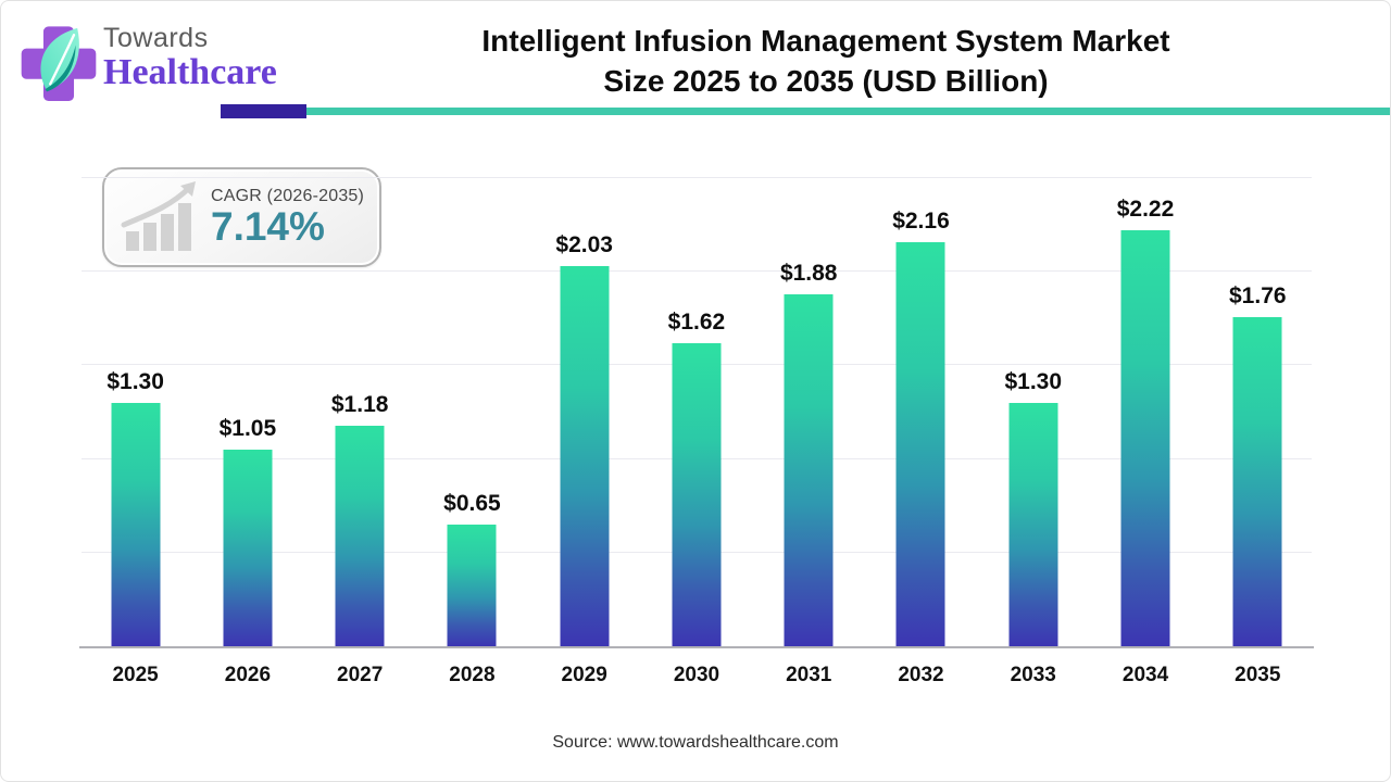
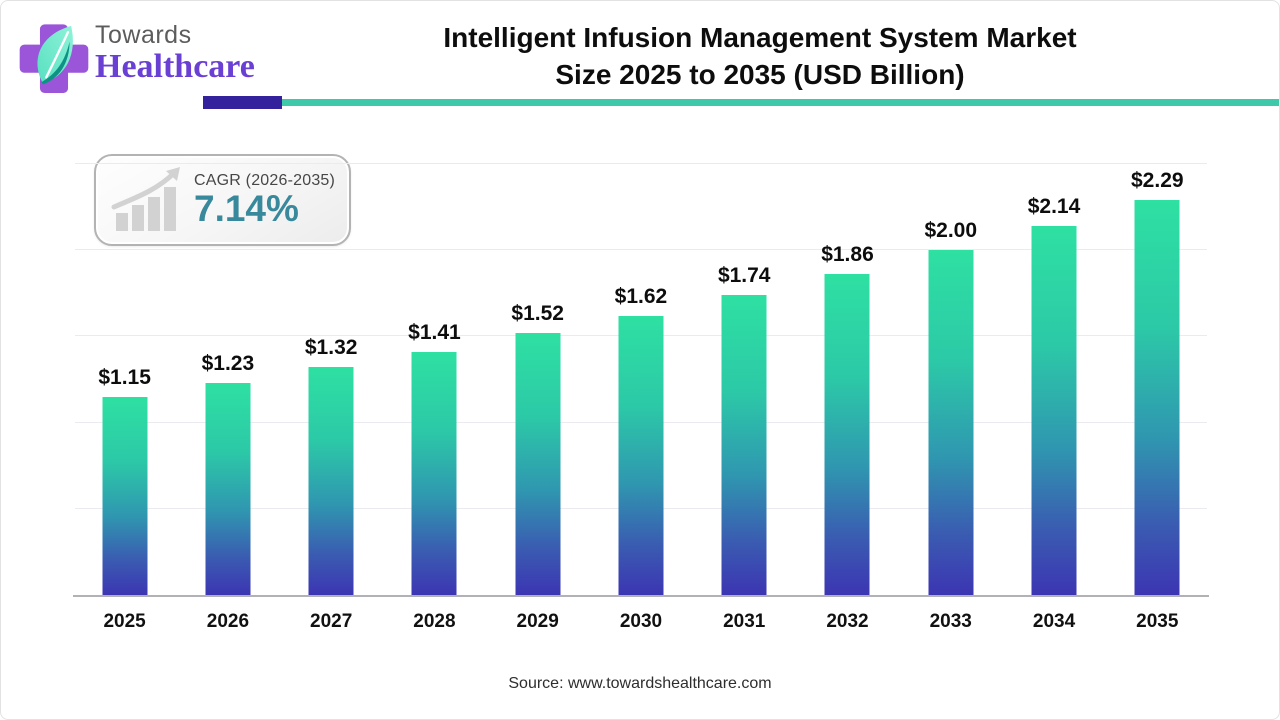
2025: $1.30 -> $1.15
2026: $1.05 -> $1.23
2027: $1.18 -> $1.32
2028: $0.65 -> $1.41
2029: $2.03 -> $1.52
2031: $1.88 -> $1.74
2032: $2.16 -> $1.86
2033: $1.30 -> $2.00
2034: $2.22 -> $2.14
2035: $1.76 -> $2.29
